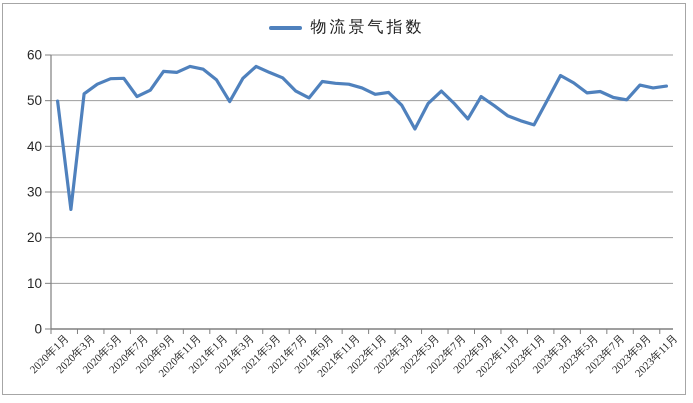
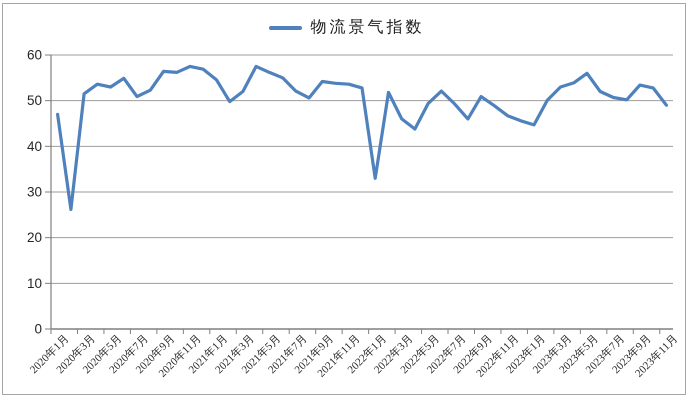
2020年1月: 50 -> 47
2020年5月: 55 -> 53
2021年3月: 55 -> 52
2022年1月: 51 -> 33
2022年3月: 49 -> 46
2023年3月: 56 -> 53
2023年5月: 52 -> 56
2023年11月: 53 -> 49
